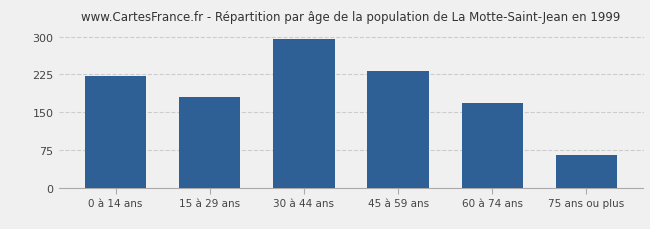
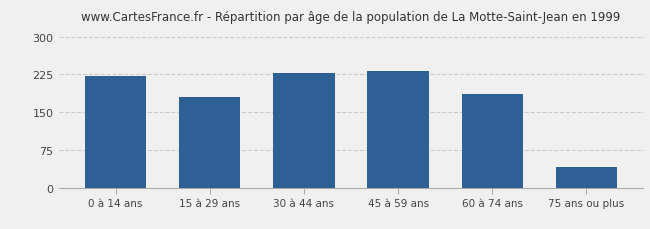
30 à 44 ans: 295 -> 228
60 à 74 ans: 168 -> 186
75 ans ou plus: 65 -> 40
